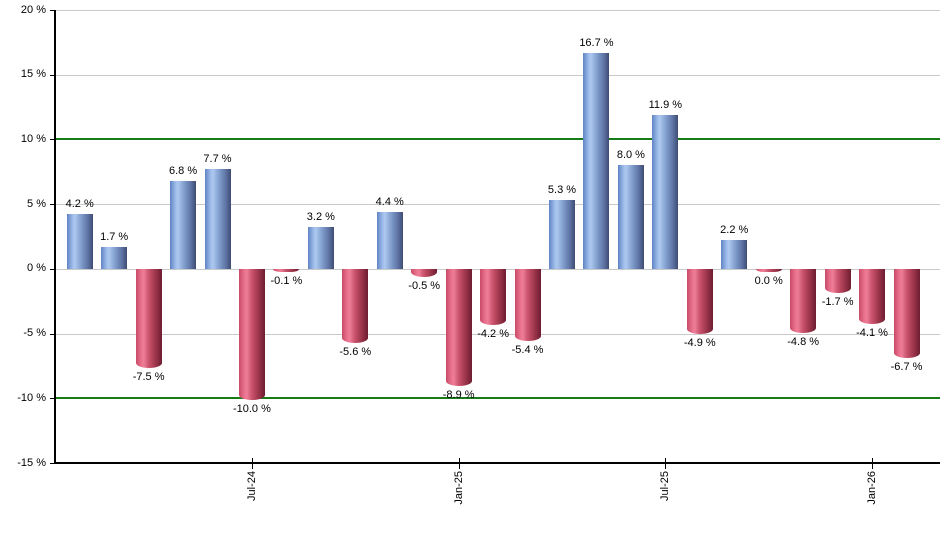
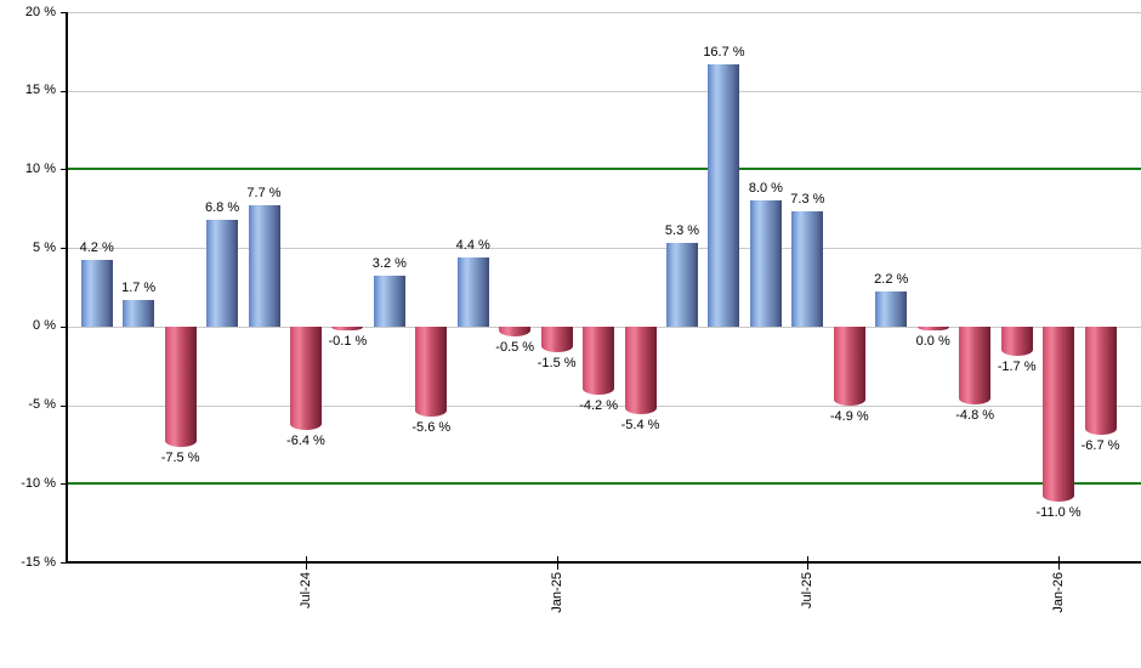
Jul-24: -10.0 -> -6.4
Jan-25: -8.9 -> -1.5
Jul-25: 11.9 -> 7.3
Jan-26: -4.1 -> -11.0
